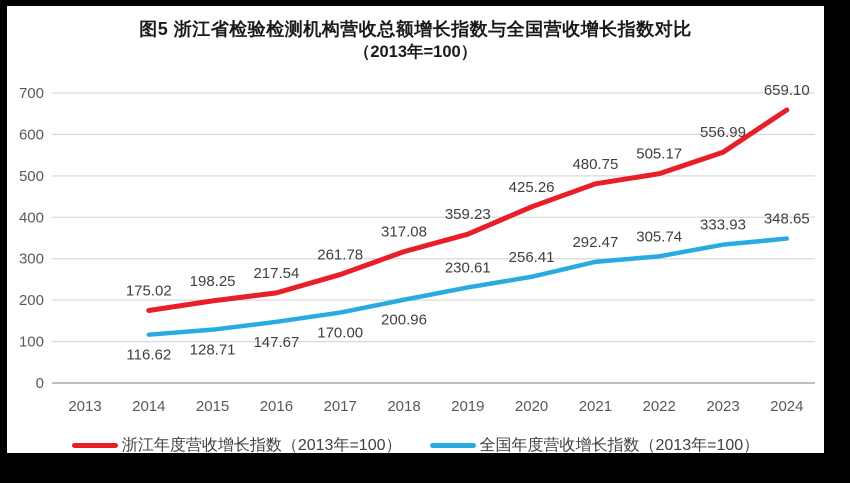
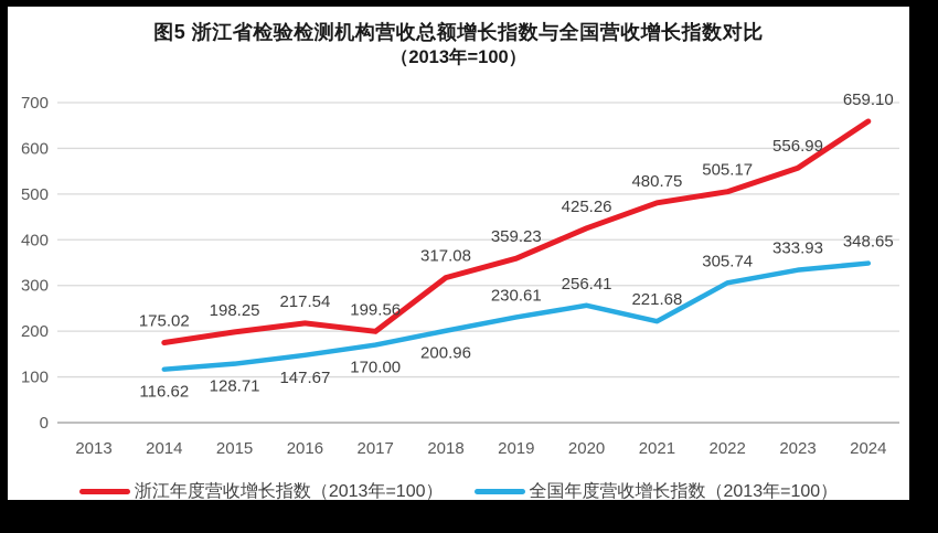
浙江年度营收增长指数（2013年=100）/2017: 261.78 -> 199.56
全国年度营收增长指数（2013年=100）/2021: 292.47 -> 221.68
